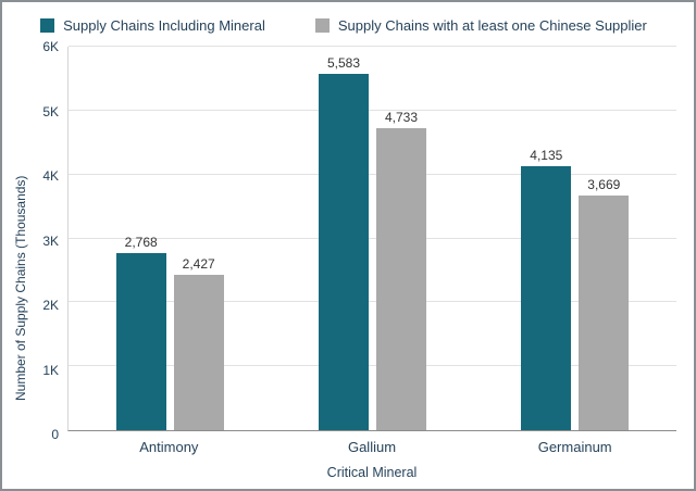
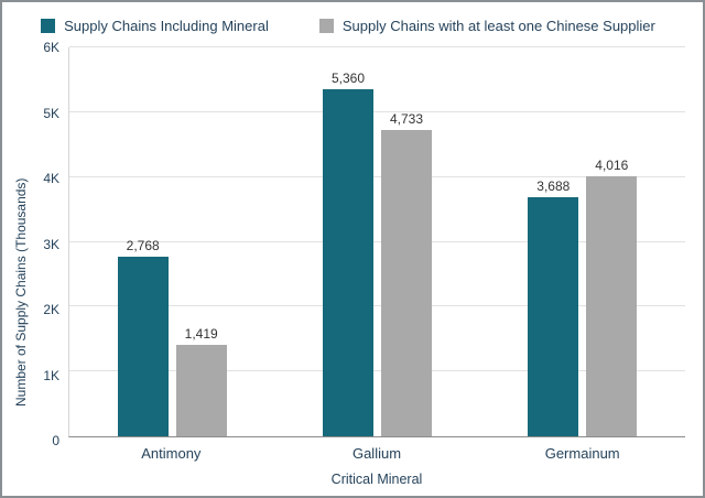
Supply Chains with at least one Chinese Supplier/Antimony: 2,427 -> 1,419
Supply Chains Including Mineral/Gallium: 5,583 -> 5,360
Supply Chains Including Mineral/Germainum: 4,135 -> 3,688
Supply Chains with at least one Chinese Supplier/Germainum: 3,669 -> 4,016
